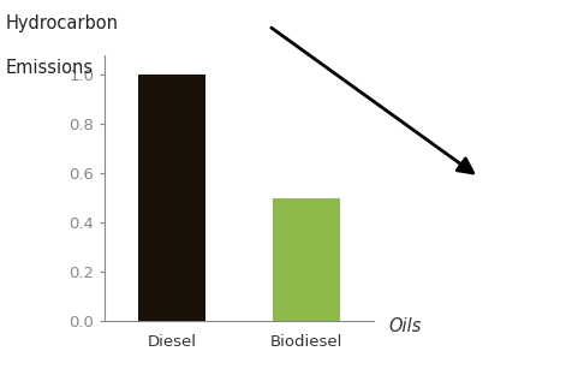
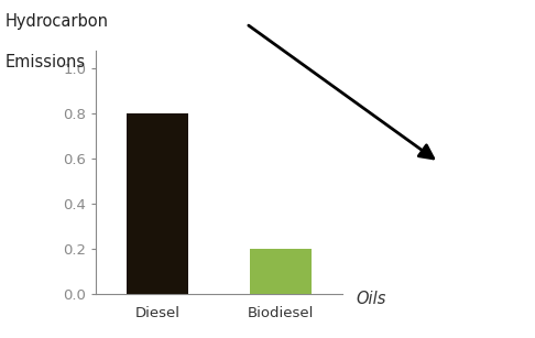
Diesel: 1.0 -> 0.8
Biodiesel: 0.5 -> 0.2
